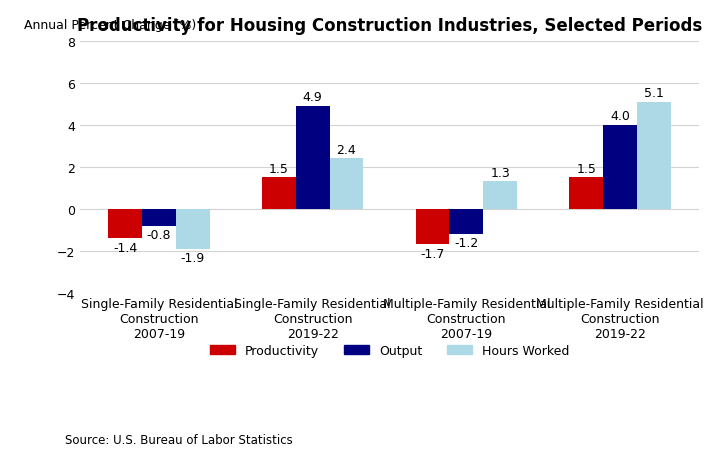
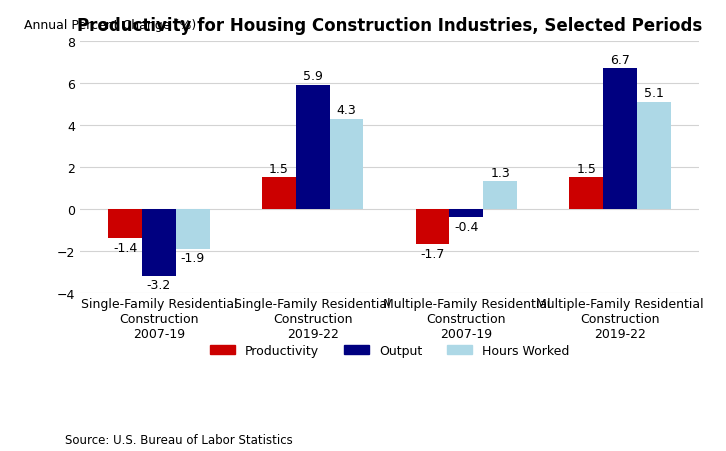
Output/Single-Family Residential Construction 2007-19: -0.8 -> -3.2
Output/Single-Family Residential Construction 2019-22: 4.9 -> 5.9
Hours Worked/Single-Family Residential Construction 2019-22: 2.4 -> 4.3
Output/Multiple-Family Residential Construction 2007-19: -1.2 -> -0.4
Output/Multiple-Family Residential Construction 2019-22: 4.0 -> 6.7
